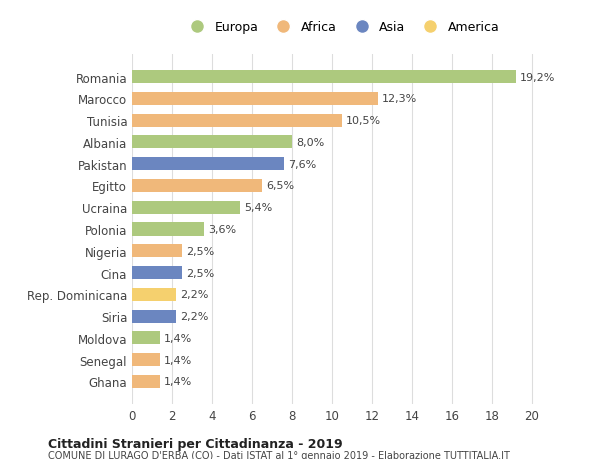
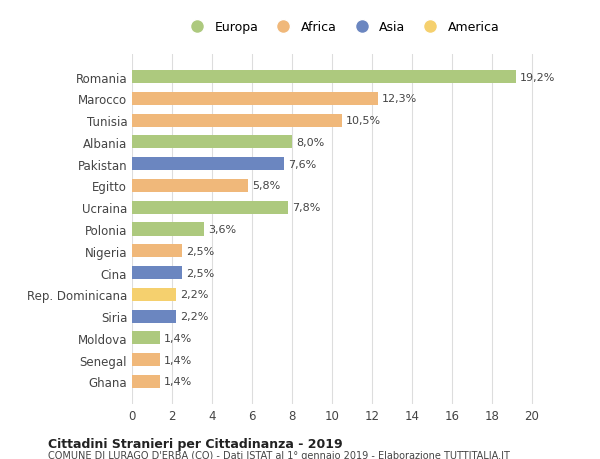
Egitto: 6,5% -> 5,8%
Ucraina: 5,4% -> 7,8%
